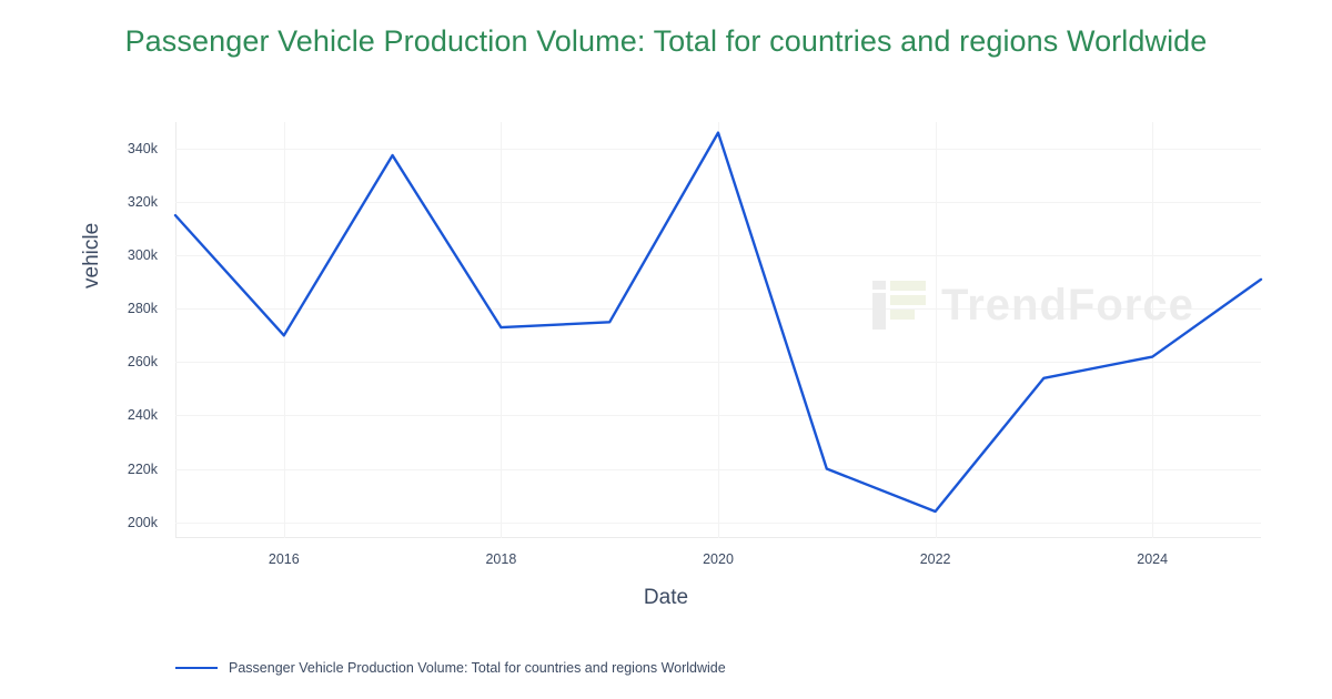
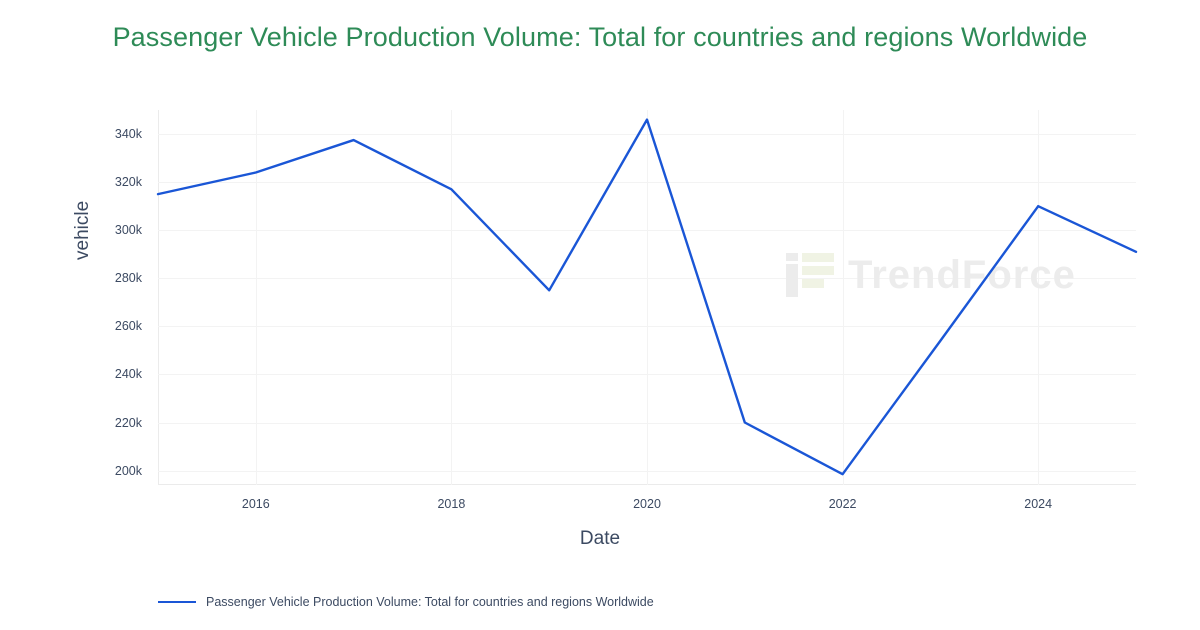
2016: 270k -> 324k
2018: 273k -> 317k
2022: 204k -> 198k
2024: 262k -> 310k
